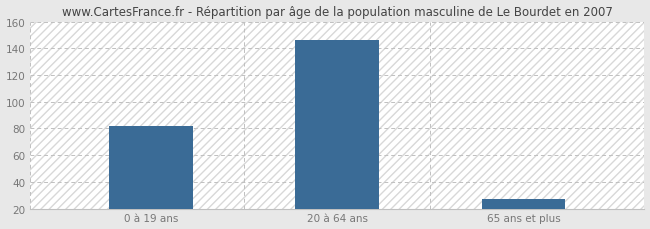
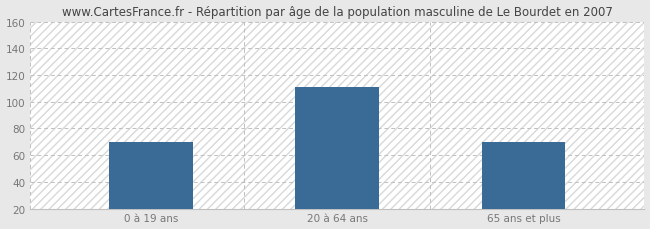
0 à 19 ans: 82 -> 70
20 à 64 ans: 146 -> 111
65 ans et plus: 27 -> 70
